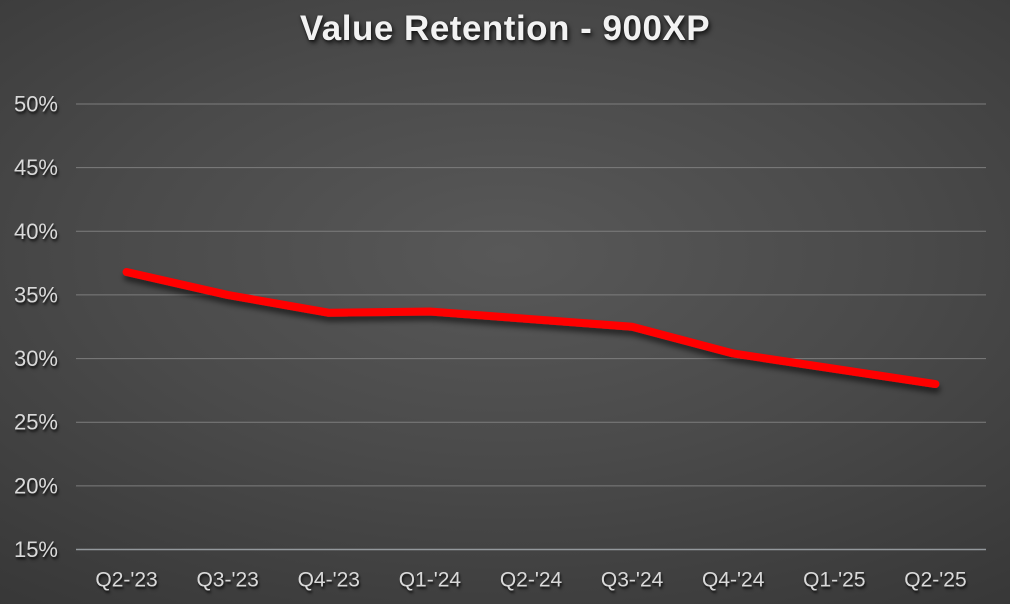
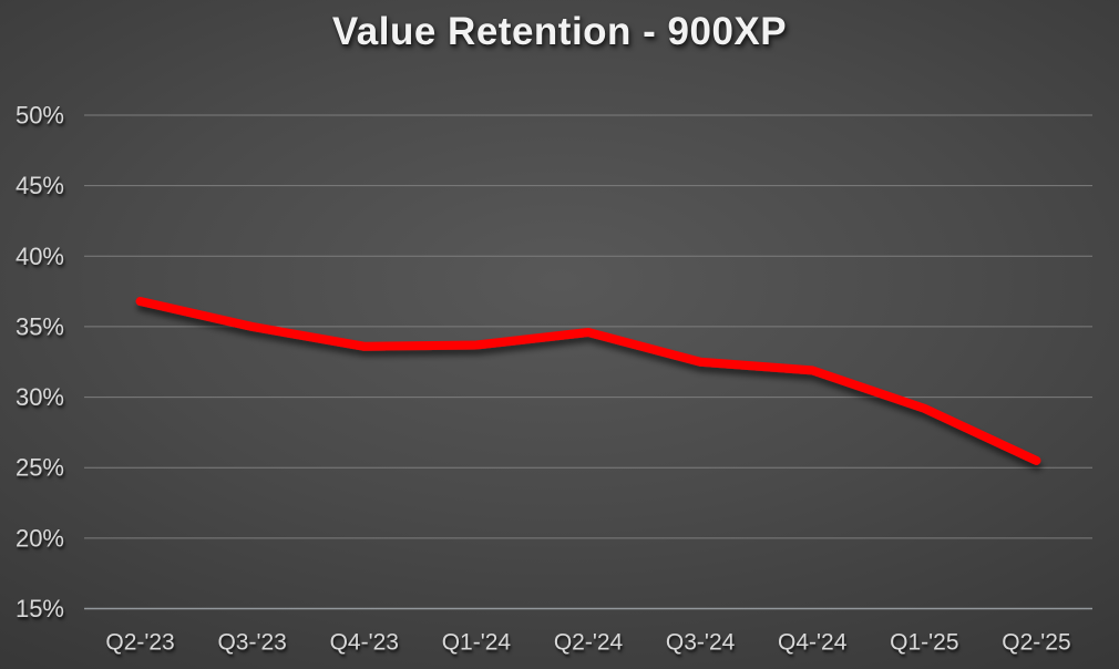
Q2-'24: 33.1% -> 34.6%
Q4-'24: 30.4% -> 31.9%
Q2-'25: 28.0% -> 25.5%
